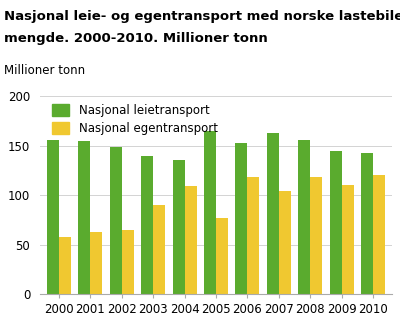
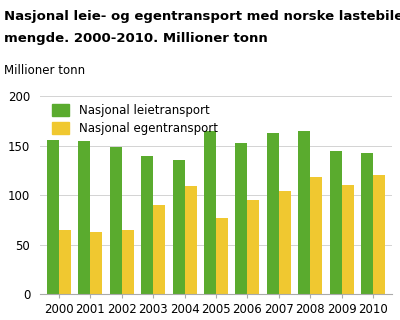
Nasjonal egentransport/2000: 58 -> 65
Nasjonal egentransport/2006: 118 -> 95
Nasjonal leietransport/2008: 156 -> 165
